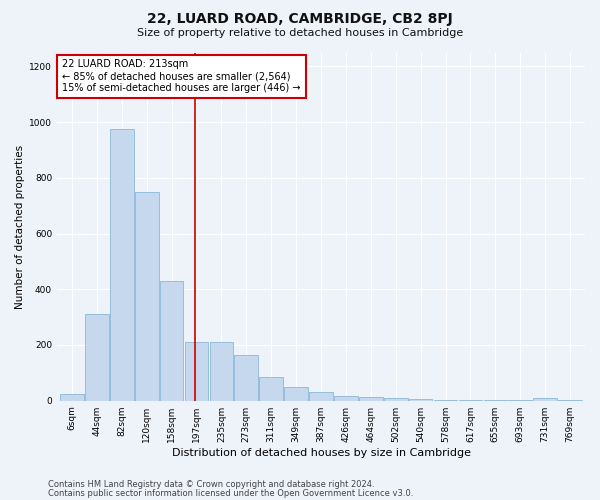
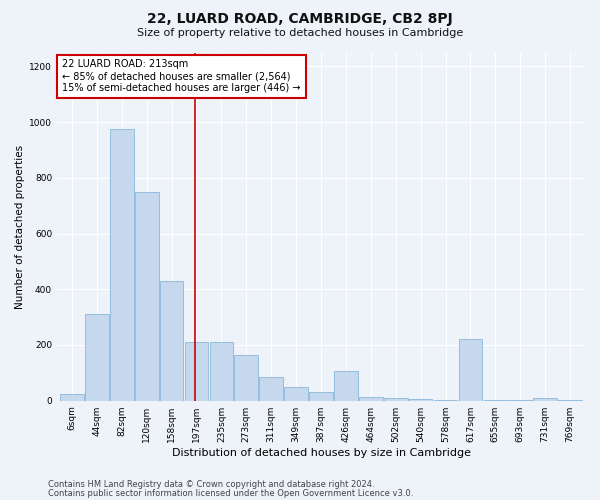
426sqm: 18 -> 105
617sqm: 2 -> 220
